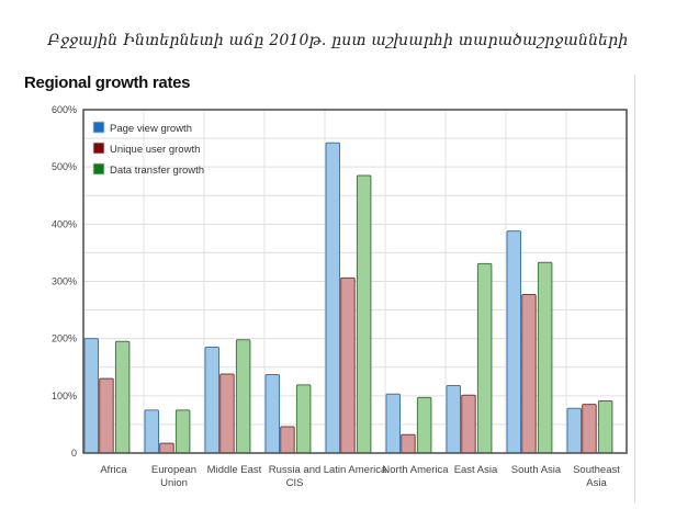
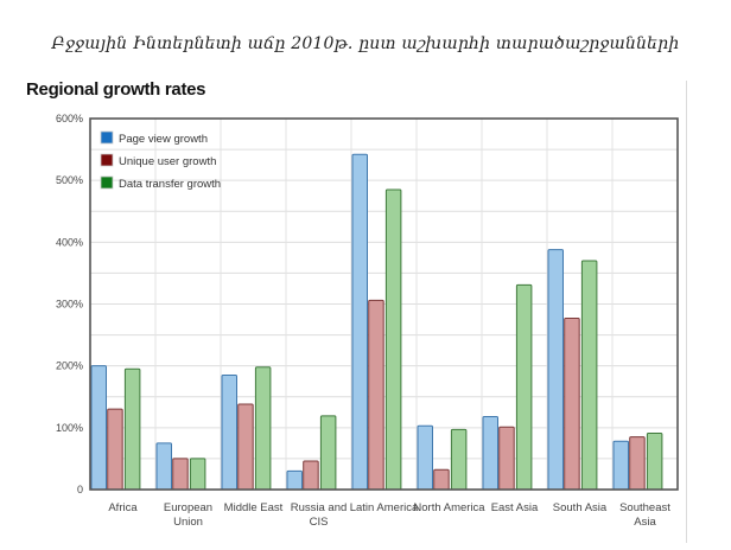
Unique user growth/European Union: 20% -> 50%
Data transfer growth/European Union: 80% -> 50%
Page view growth/Russia and CIS: 140% -> 30%
Data transfer growth/South Asia: 330% -> 370%
